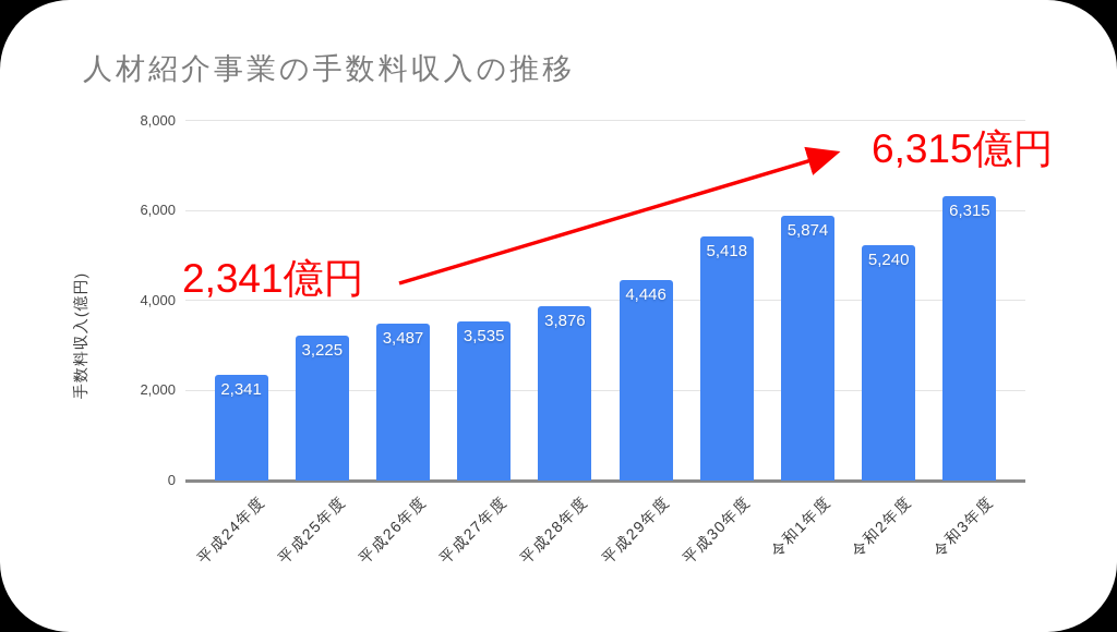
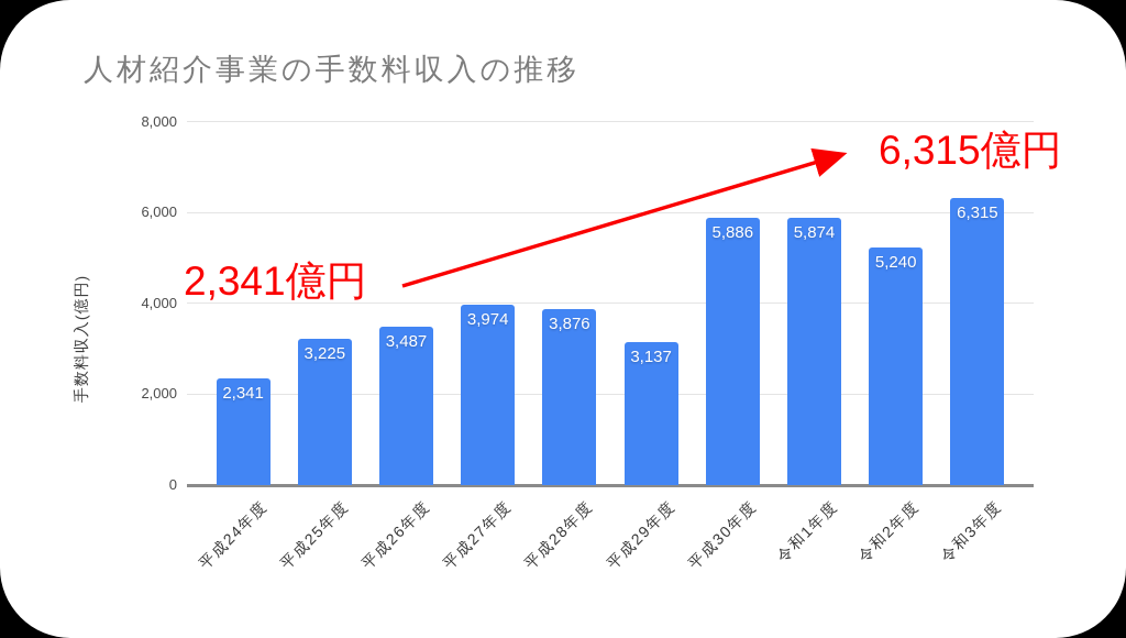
平成27年度: 3,535 -> 3,974
平成29年度: 4,446 -> 3,137
平成30年度: 5,418 -> 5,886
